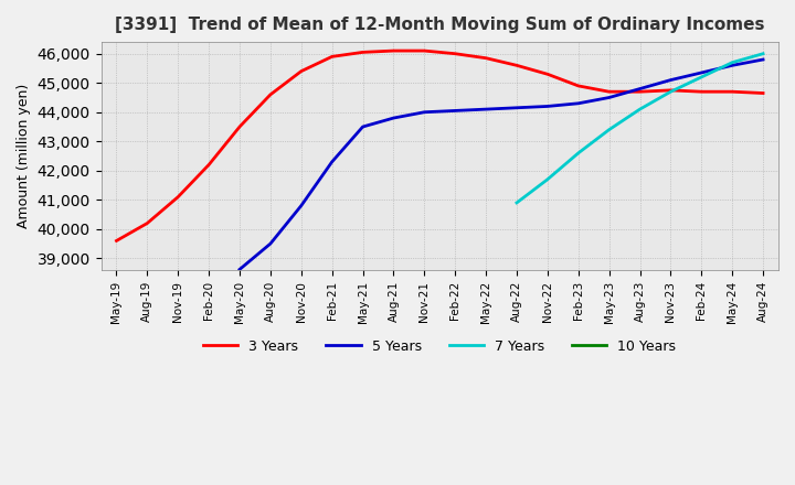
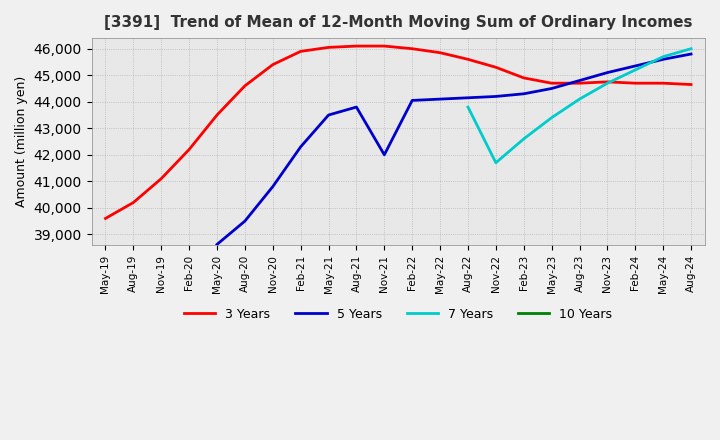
5 Years/Nov-21: 44,000 -> 42,000
7 Years/Aug-22: 40,900 -> 43,800
